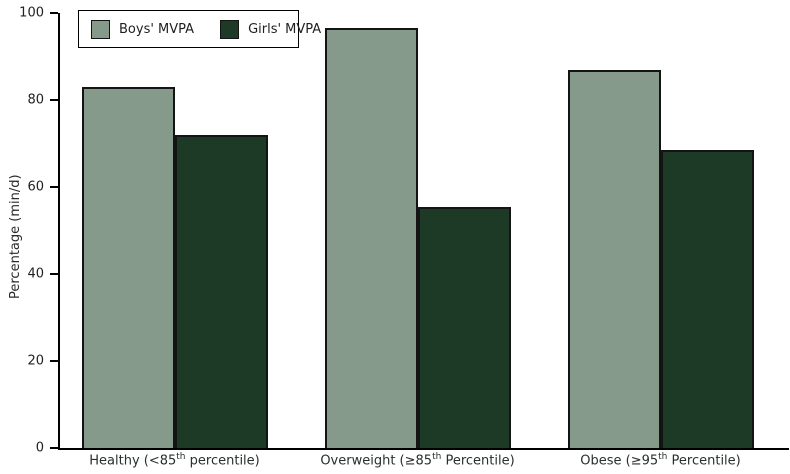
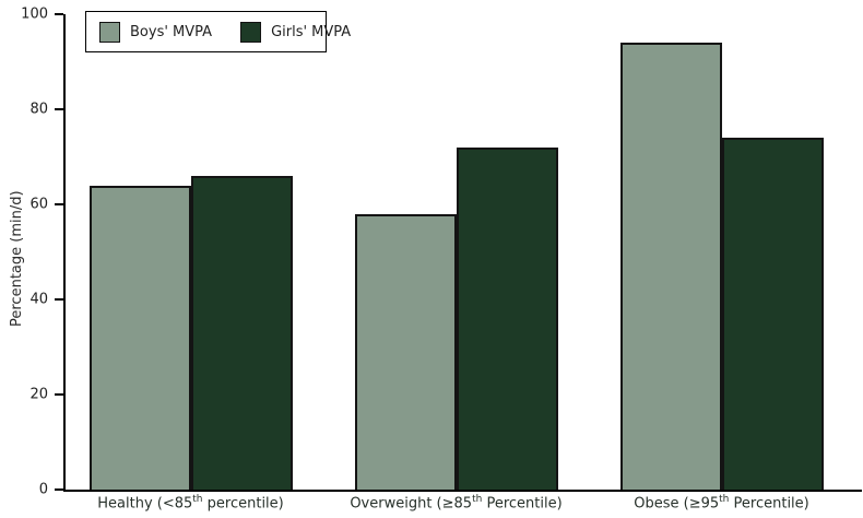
Boys' MVPA/Healthy (<85th percentile): 83 -> 64
Girls' MVPA/Healthy (<85th percentile): 72 -> 66
Boys' MVPA/Overweight (≥85th Percentile): 96 -> 58
Girls' MVPA/Overweight (≥85th Percentile): 56 -> 72
Boys' MVPA/Obese (≥95th Percentile): 87 -> 94
Girls' MVPA/Obese (≥95th Percentile): 68 -> 74
